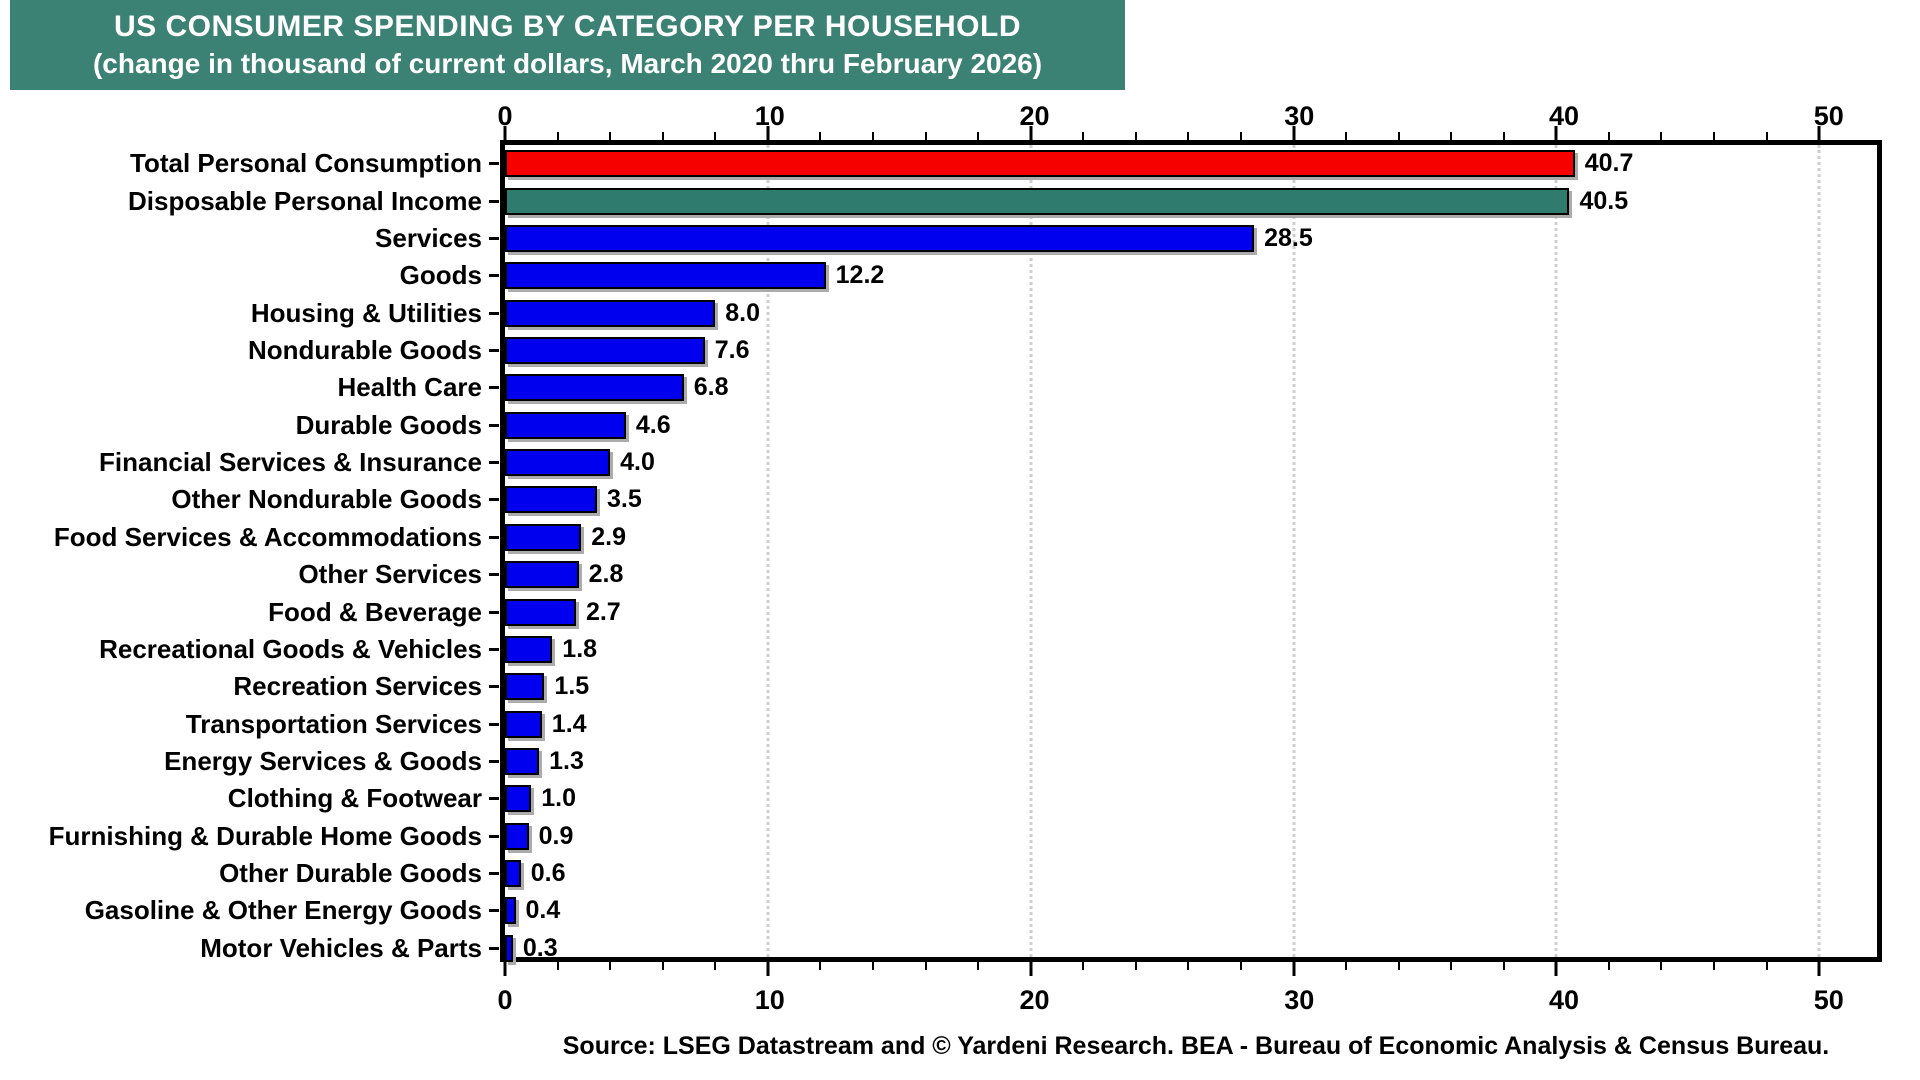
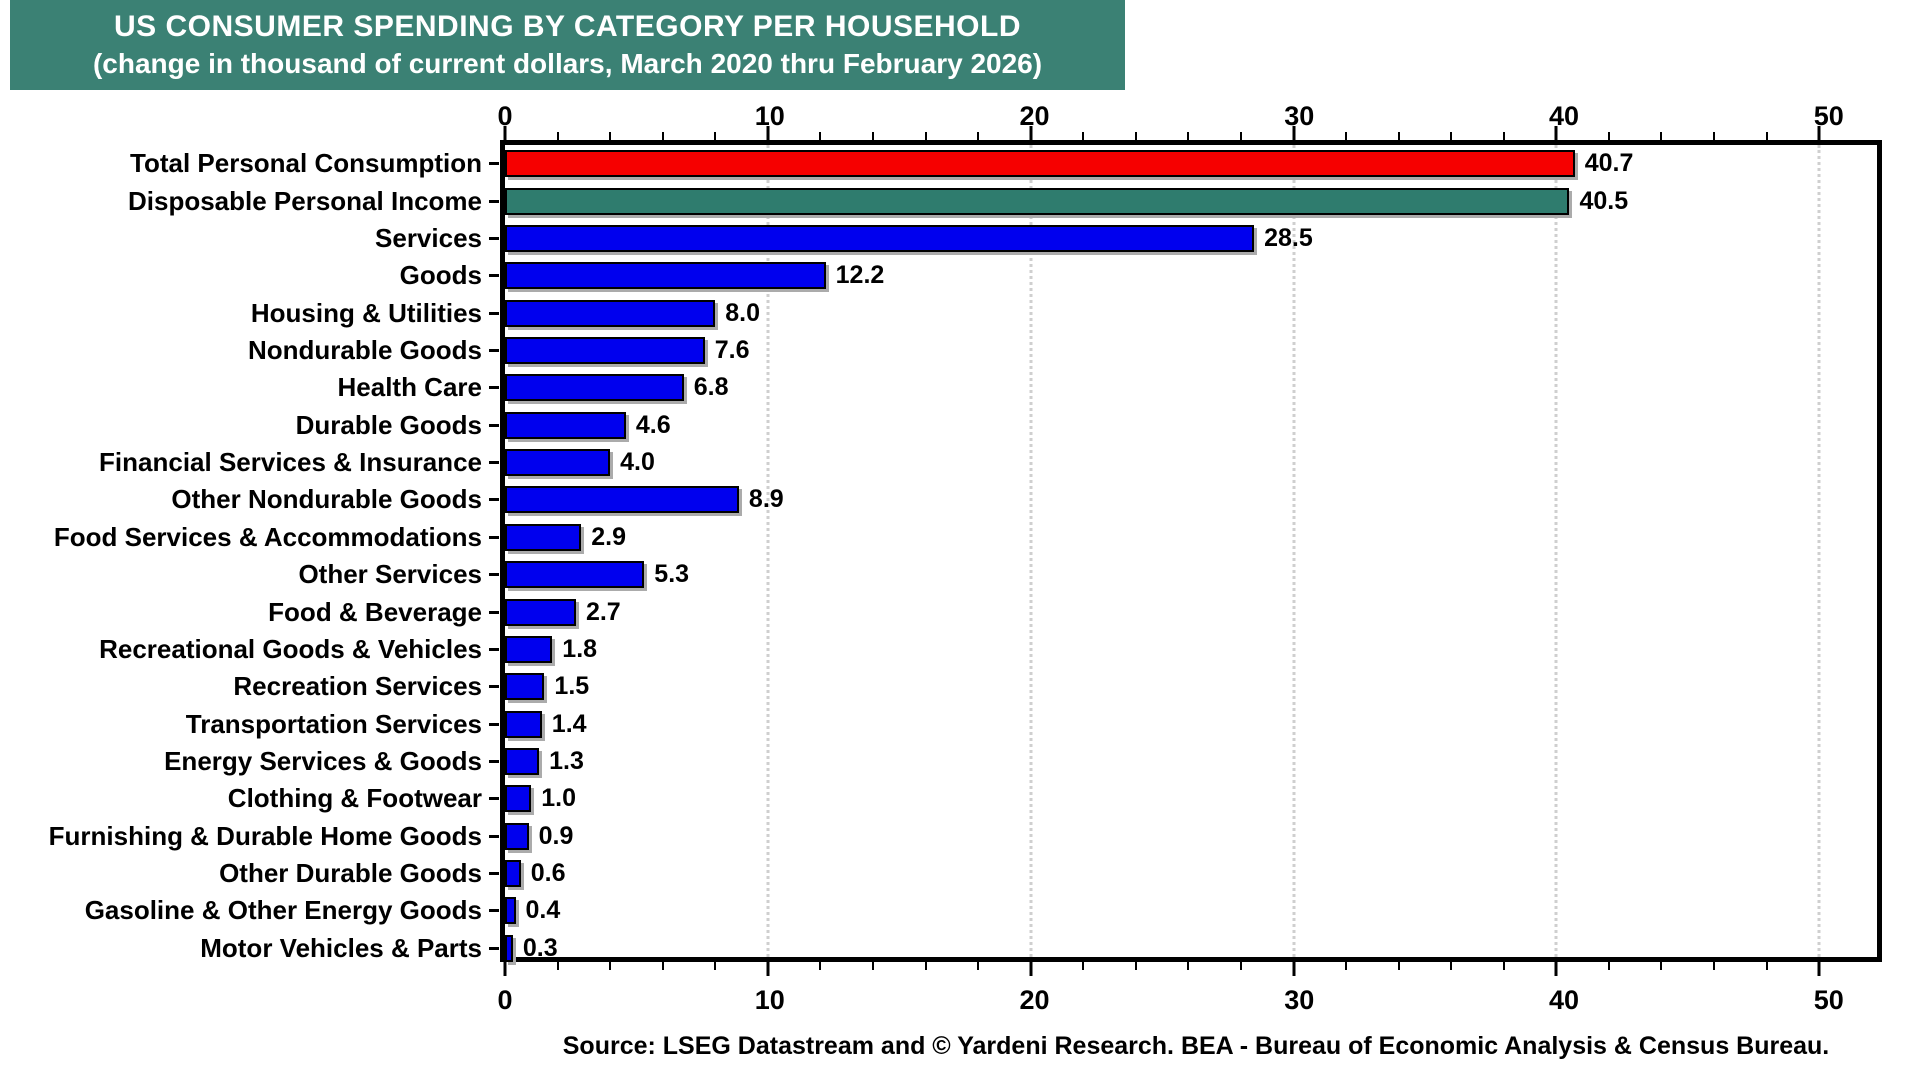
Other Nondurable Goods: 3.5 -> 8.9
Other Services: 2.8 -> 5.3
